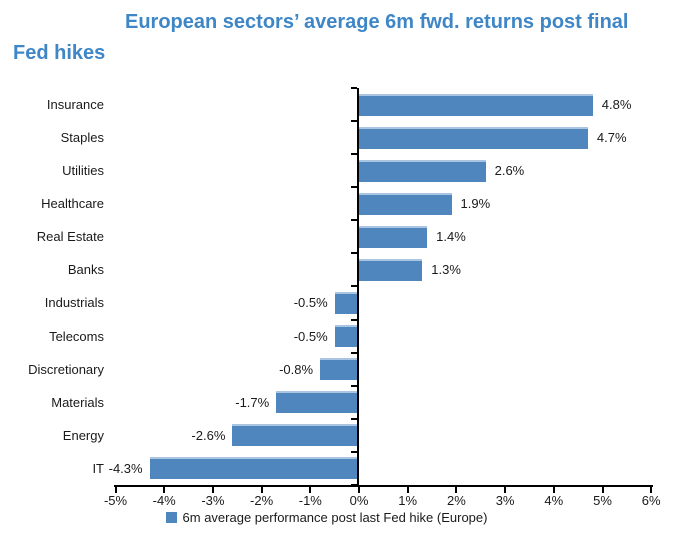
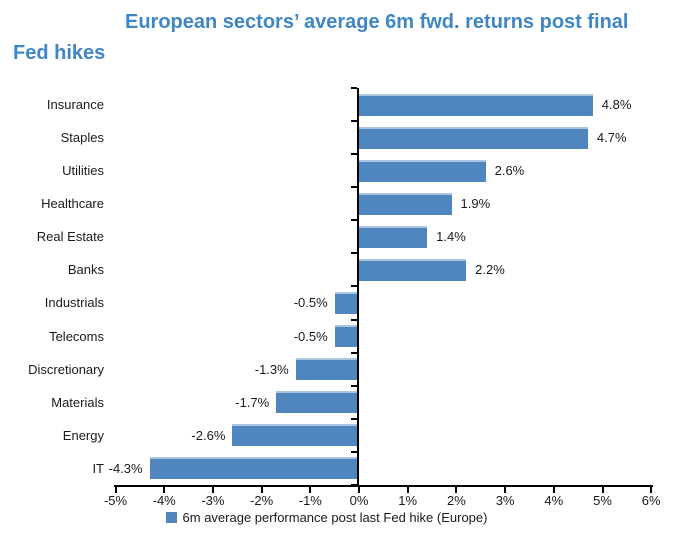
Banks: 1.3% -> 2.2%
Discretionary: -0.8% -> -1.3%
